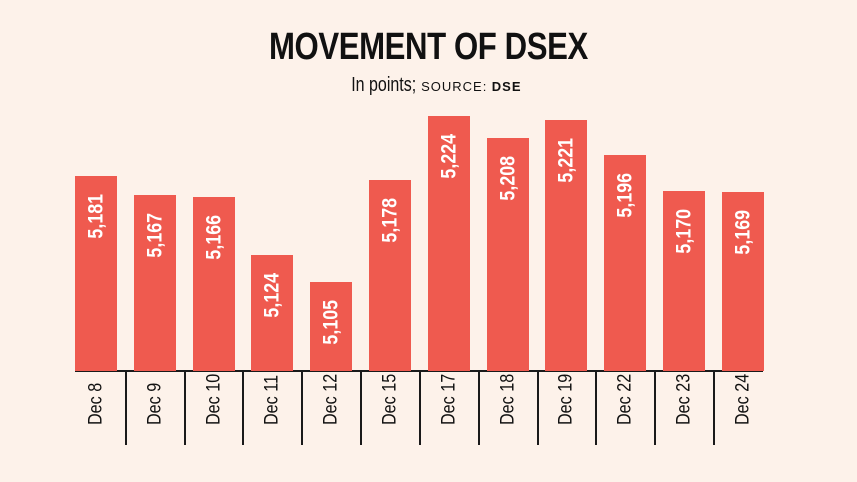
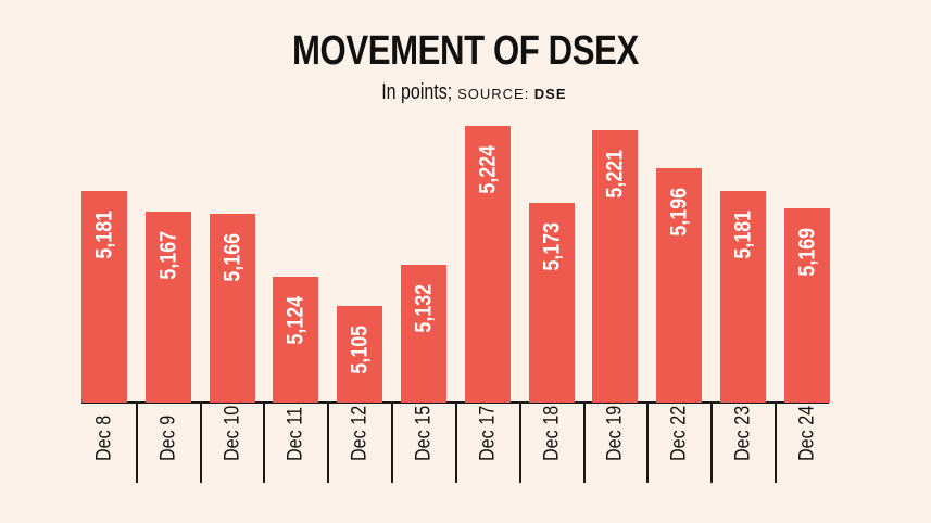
Dec 15: 5,178 -> 5,132
Dec 18: 5,208 -> 5,173
Dec 23: 5,170 -> 5,181
